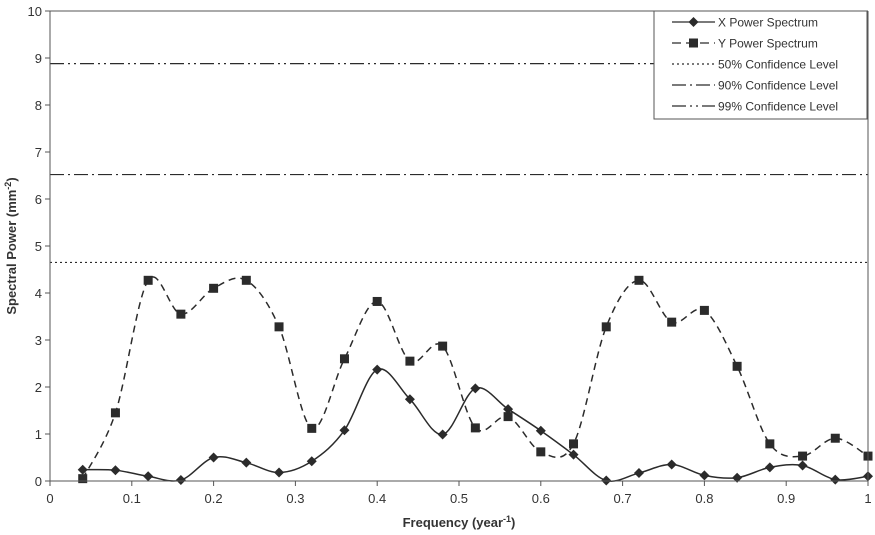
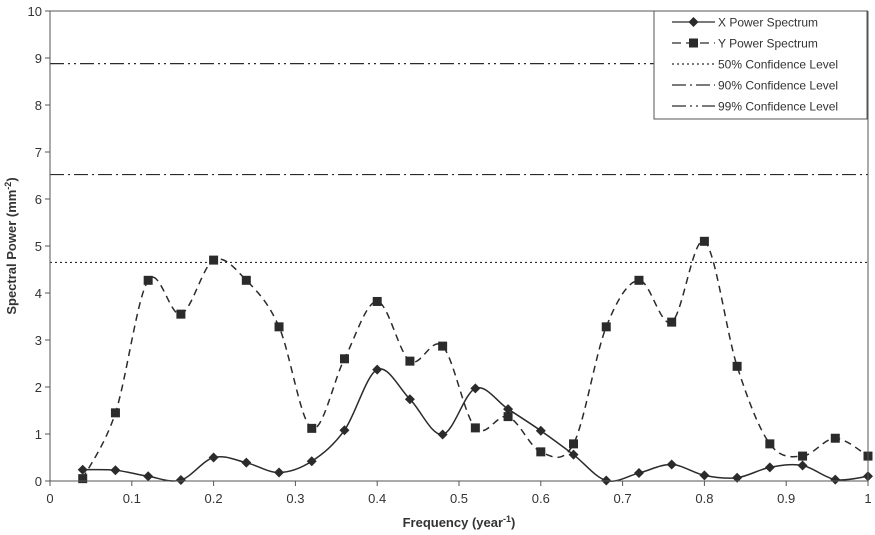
Y Power Spectrum/0.2: 4,1 -> 4,7
Y Power Spectrum/0.8: 3,6 -> 5,1
